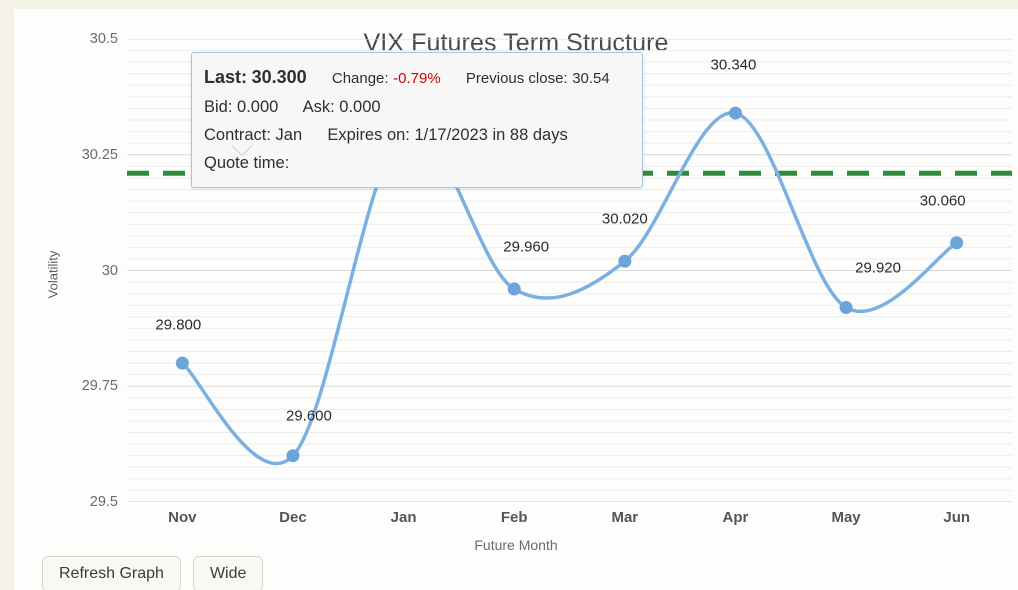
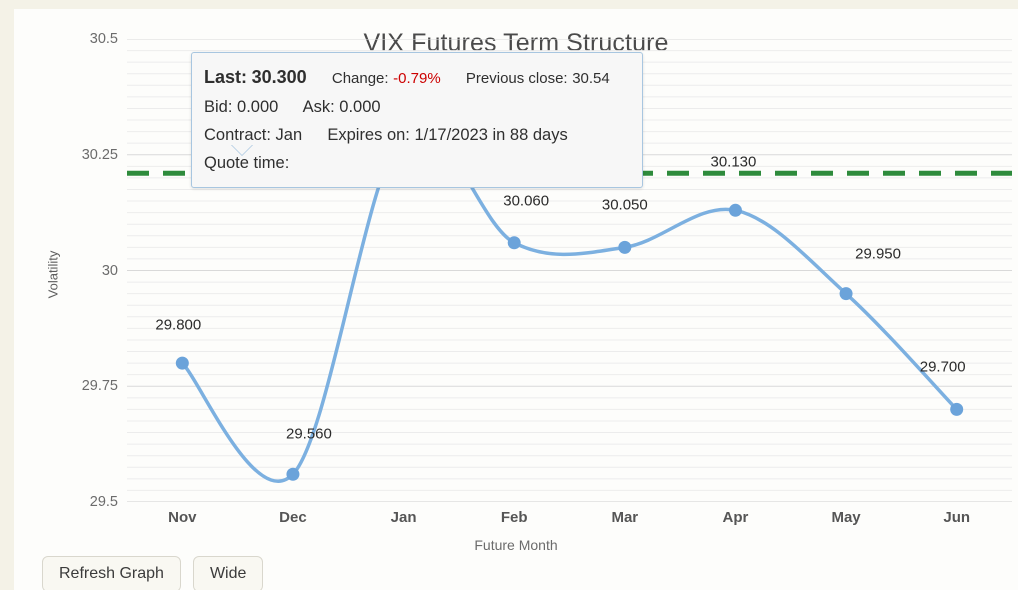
Dec: 29.600 -> 29.560
Feb: 29.960 -> 30.060
Mar: 30.020 -> 30.050
Apr: 30.340 -> 30.130
May: 29.920 -> 29.950
Jun: 30.060 -> 29.700
